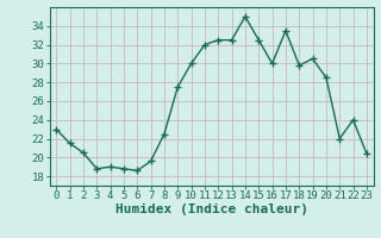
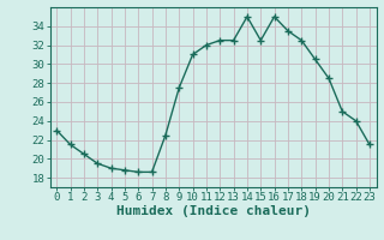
3: 18.8 -> 19.5
7: 19.6 -> 18.6
10: 30.0 -> 31.0
16: 30.0 -> 35.0
18: 29.8 -> 32.5
21: 22.0 -> 25.0
23: 20.4 -> 21.5
